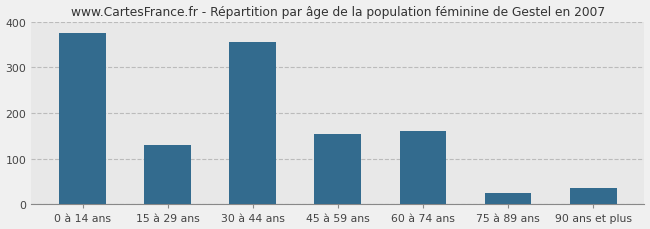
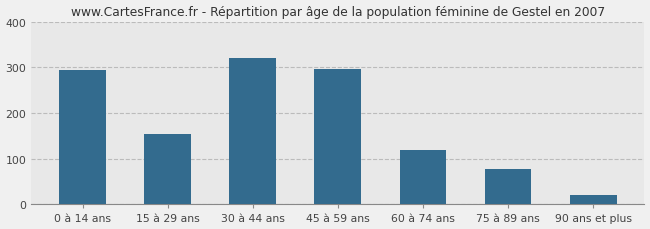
0 à 14 ans: 375 -> 295
15 à 29 ans: 130 -> 155
30 à 44 ans: 355 -> 320
45 à 59 ans: 155 -> 297
60 à 74 ans: 160 -> 118
75 à 89 ans: 25 -> 78
90 ans et plus: 35 -> 20
